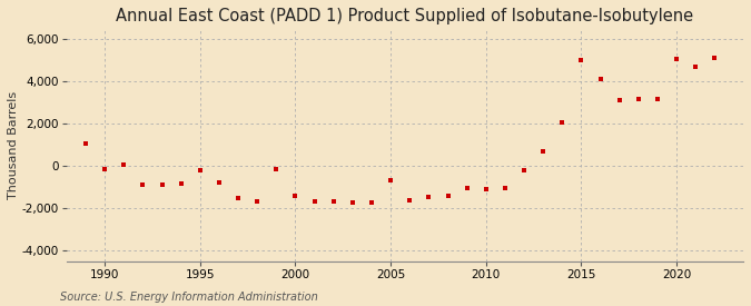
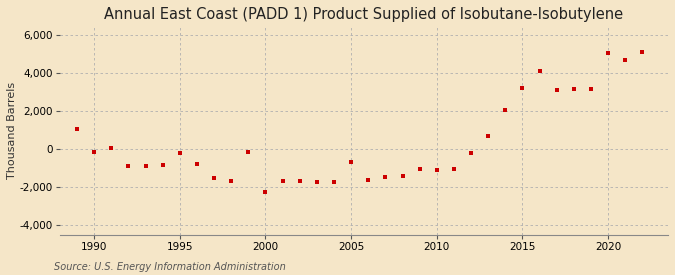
2000: -1,400 -> -2,200
2015: 5,000 -> 3,200
